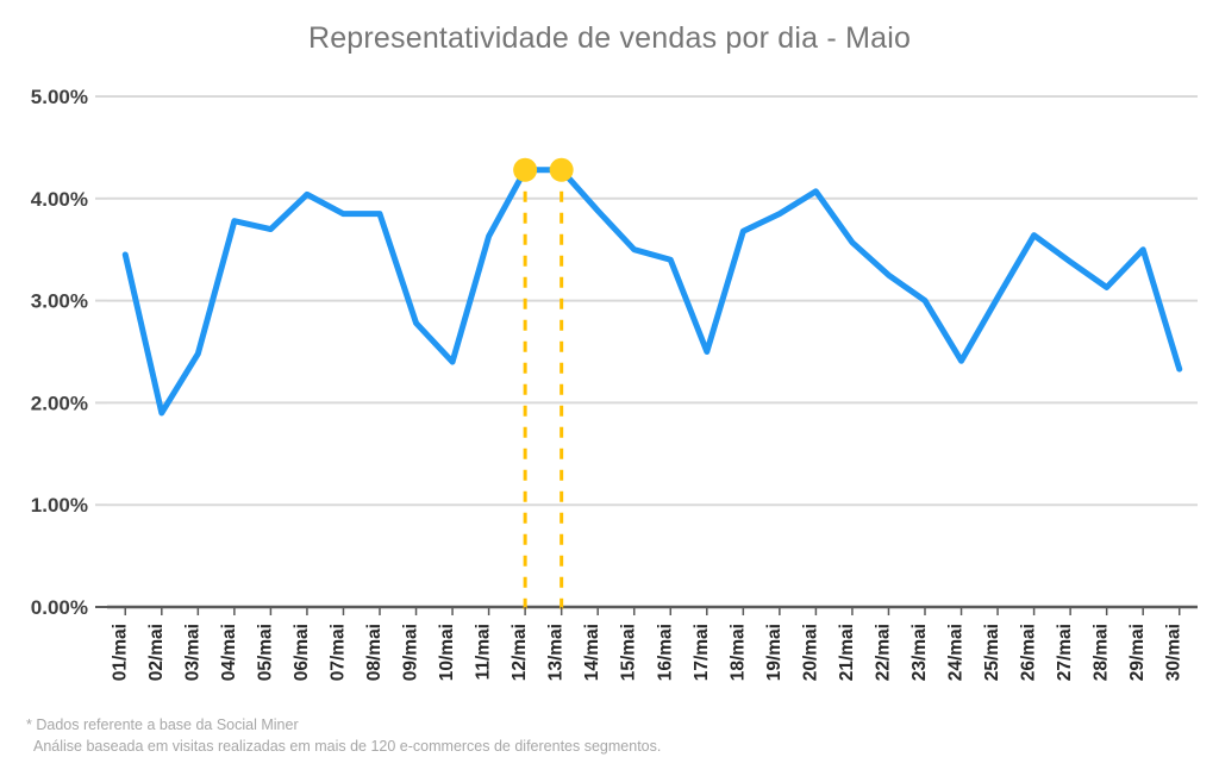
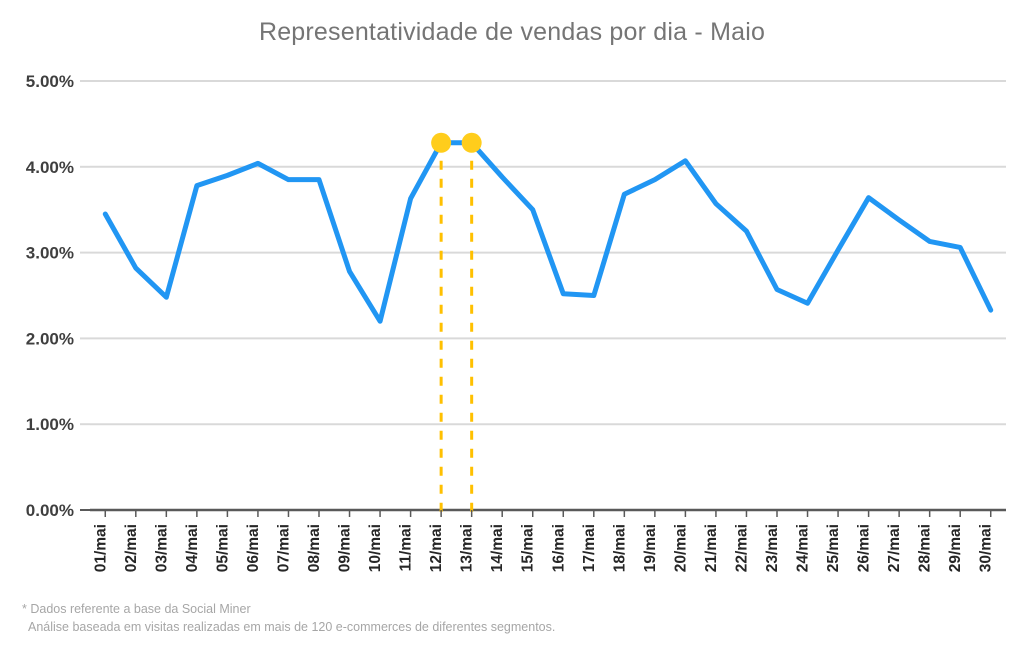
02/mai: 1.9% -> 2.8%
05/mai: 3.7% -> 3.9%
10/mai: 2.4% -> 2.2%
16/mai: 3.4% -> 2.5%
23/mai: 3.0% -> 2.6%
29/mai: 3.5% -> 3.1%
